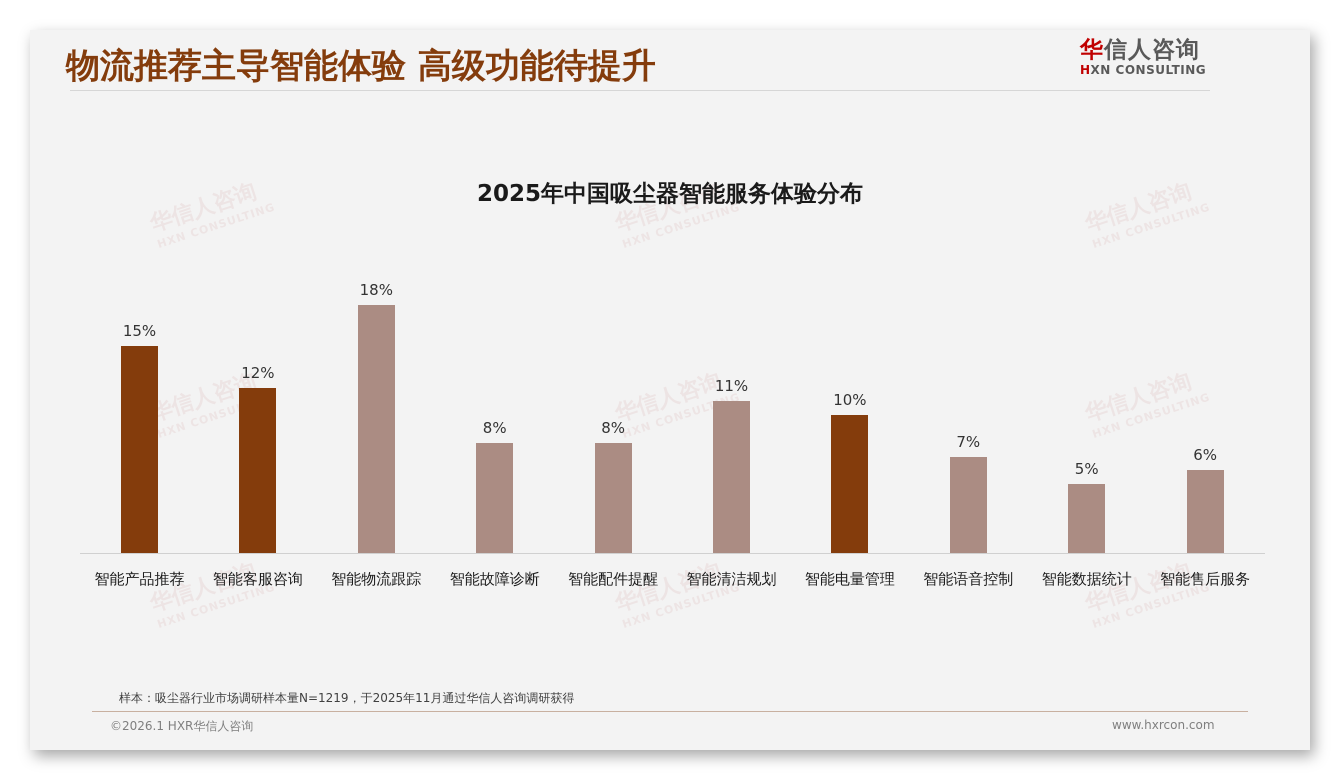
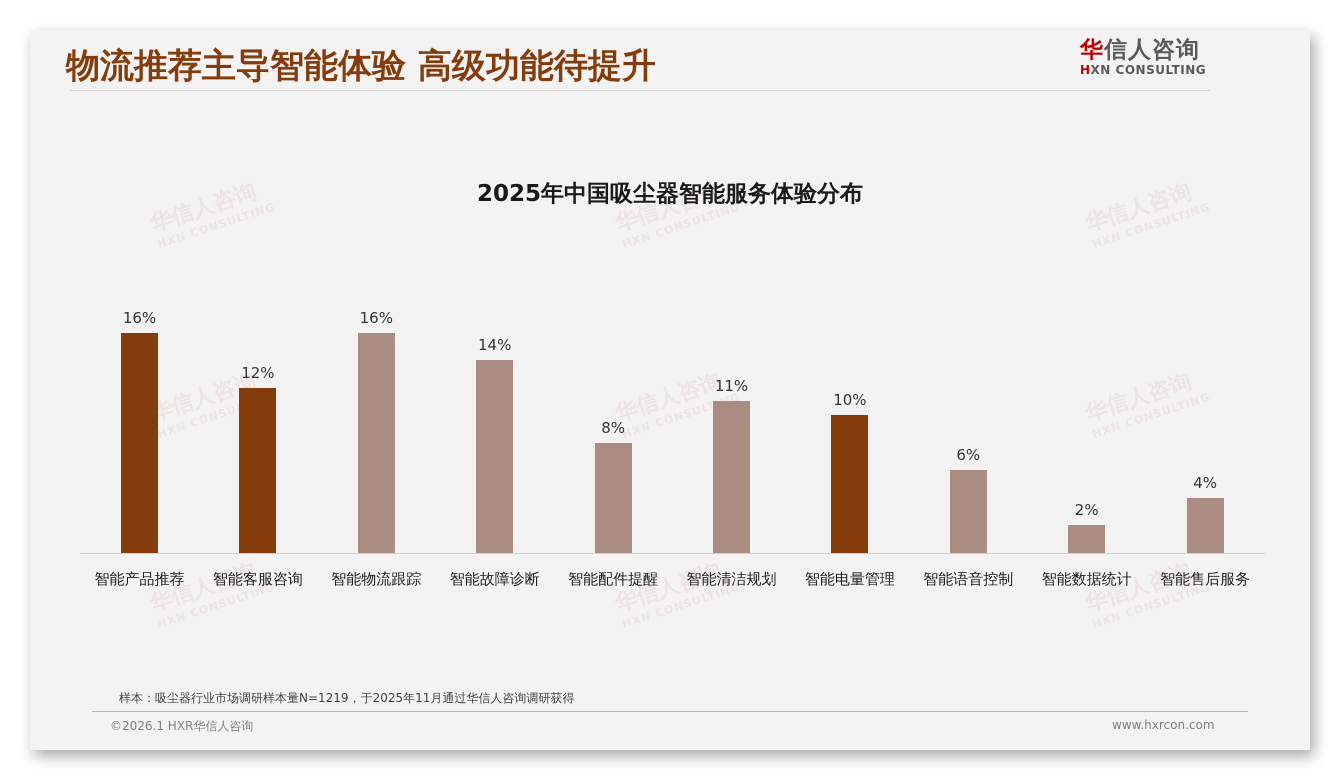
智能产品推荐: 15% -> 16%
智能物流跟踪: 18% -> 16%
智能故障诊断: 8% -> 14%
智能语音控制: 7% -> 6%
智能数据统计: 5% -> 2%
智能售后服务: 6% -> 4%
